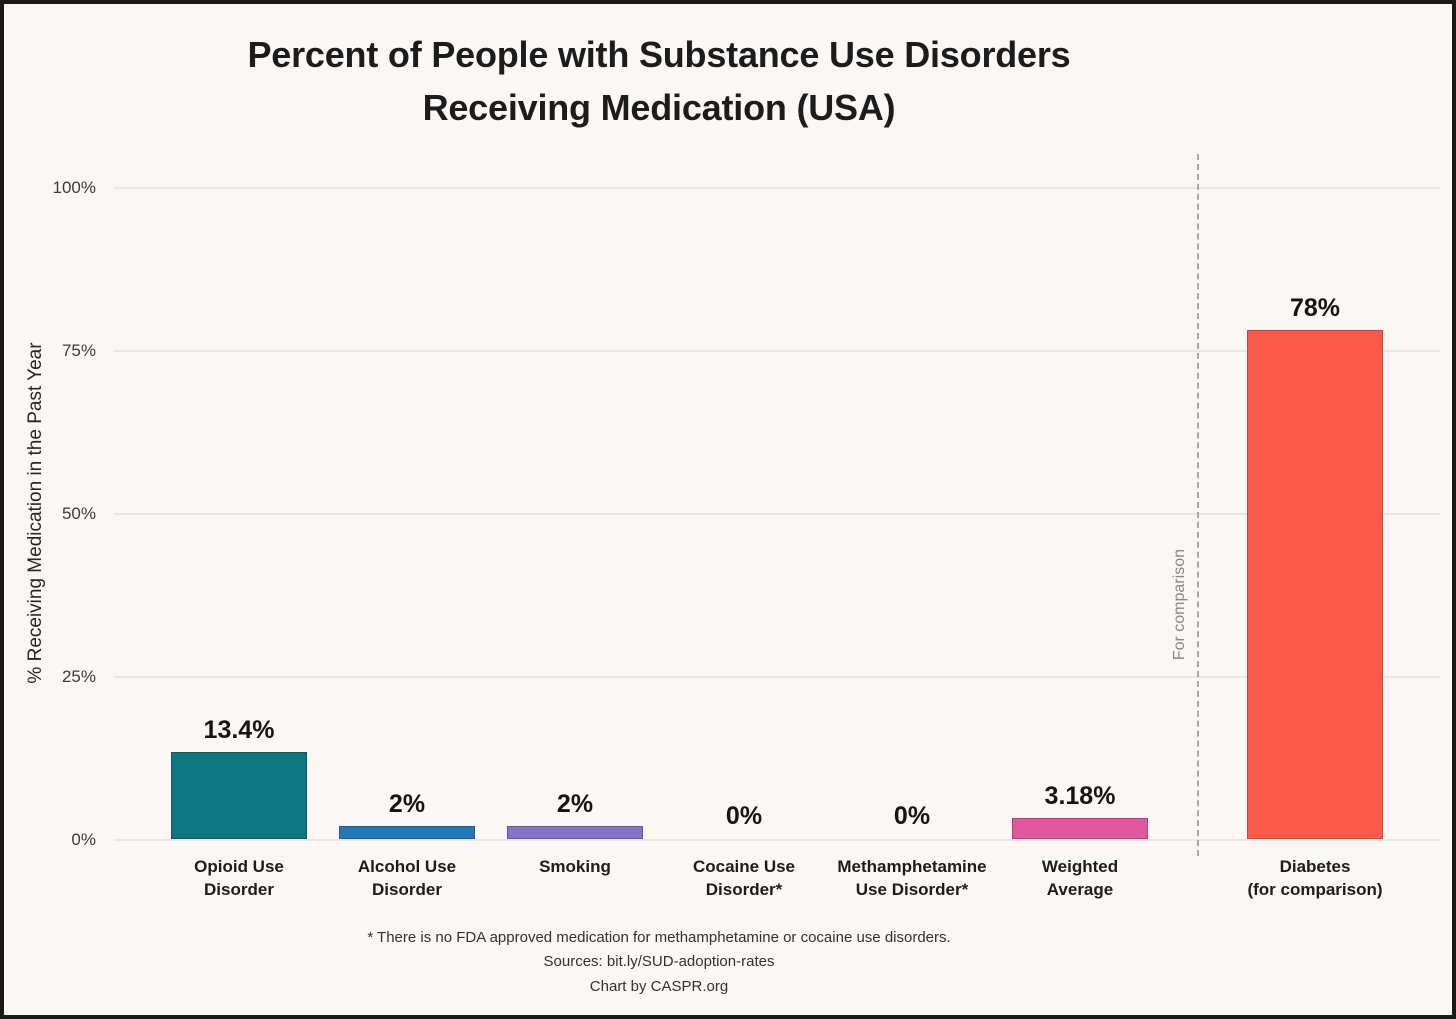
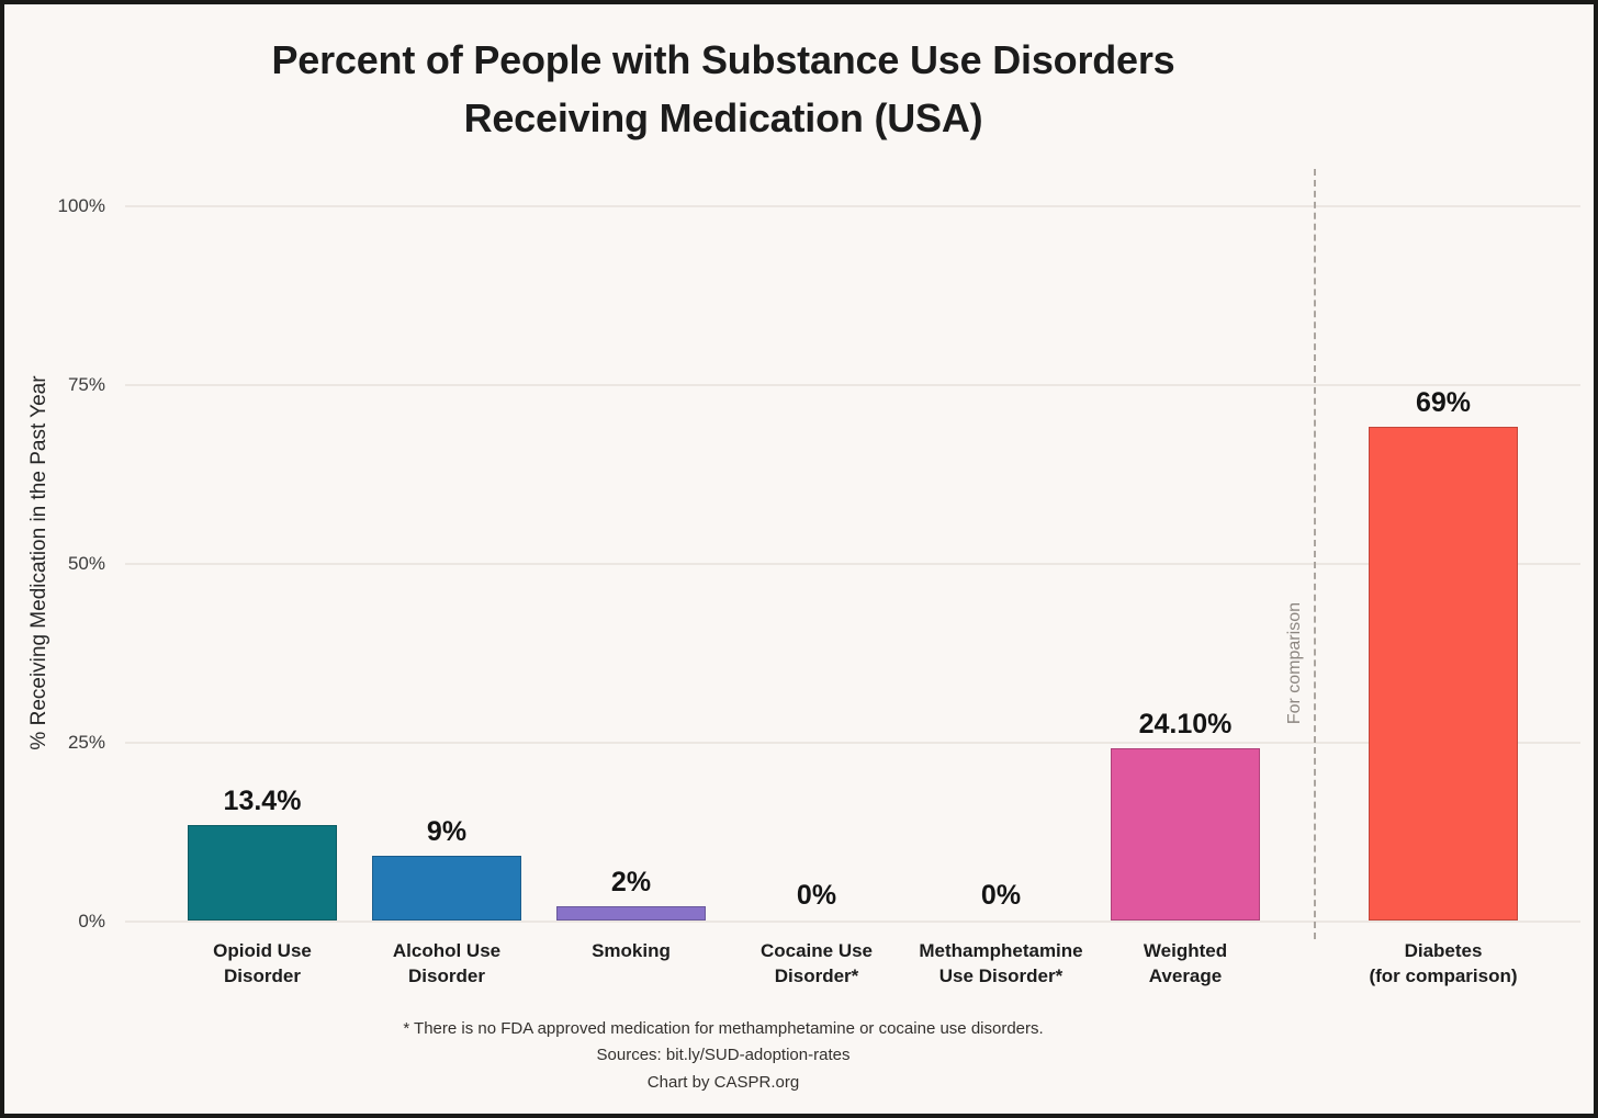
Alcohol Use Disorder: 2% -> 9%
Weighted Average: 3.18% -> 24.10%
Diabetes (for comparison): 78% -> 69%
